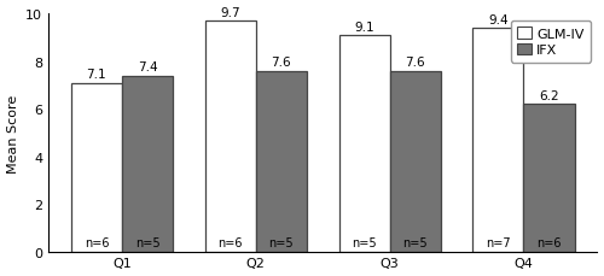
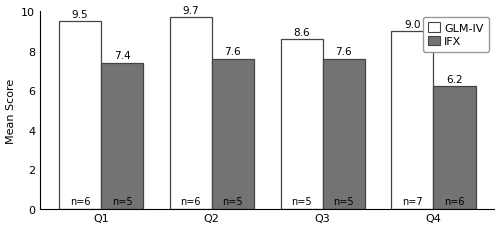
GLM-IV/Q1: 7.1 -> 9.5
GLM-IV/Q3: 9.1 -> 8.6
GLM-IV/Q4: 9.4 -> 9.0
